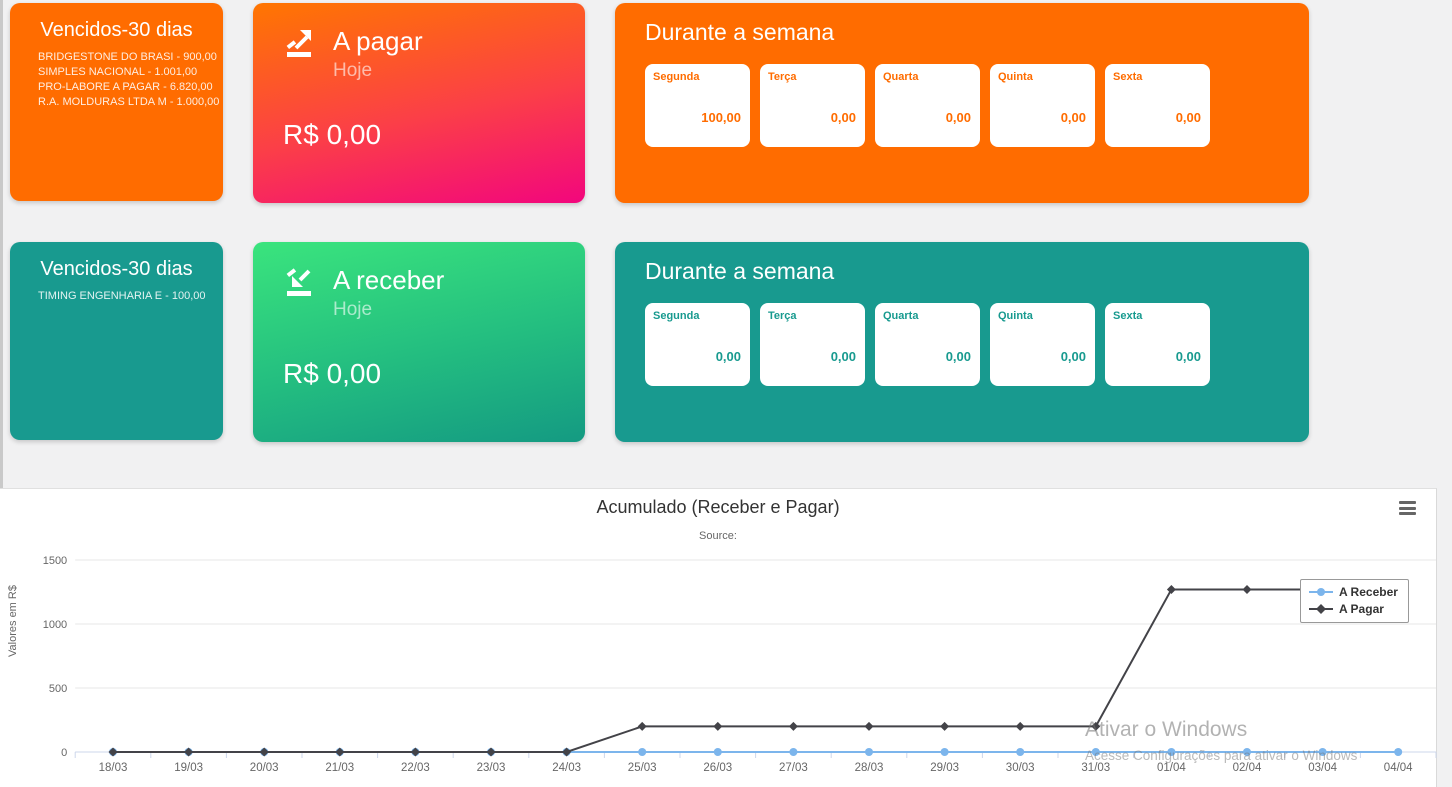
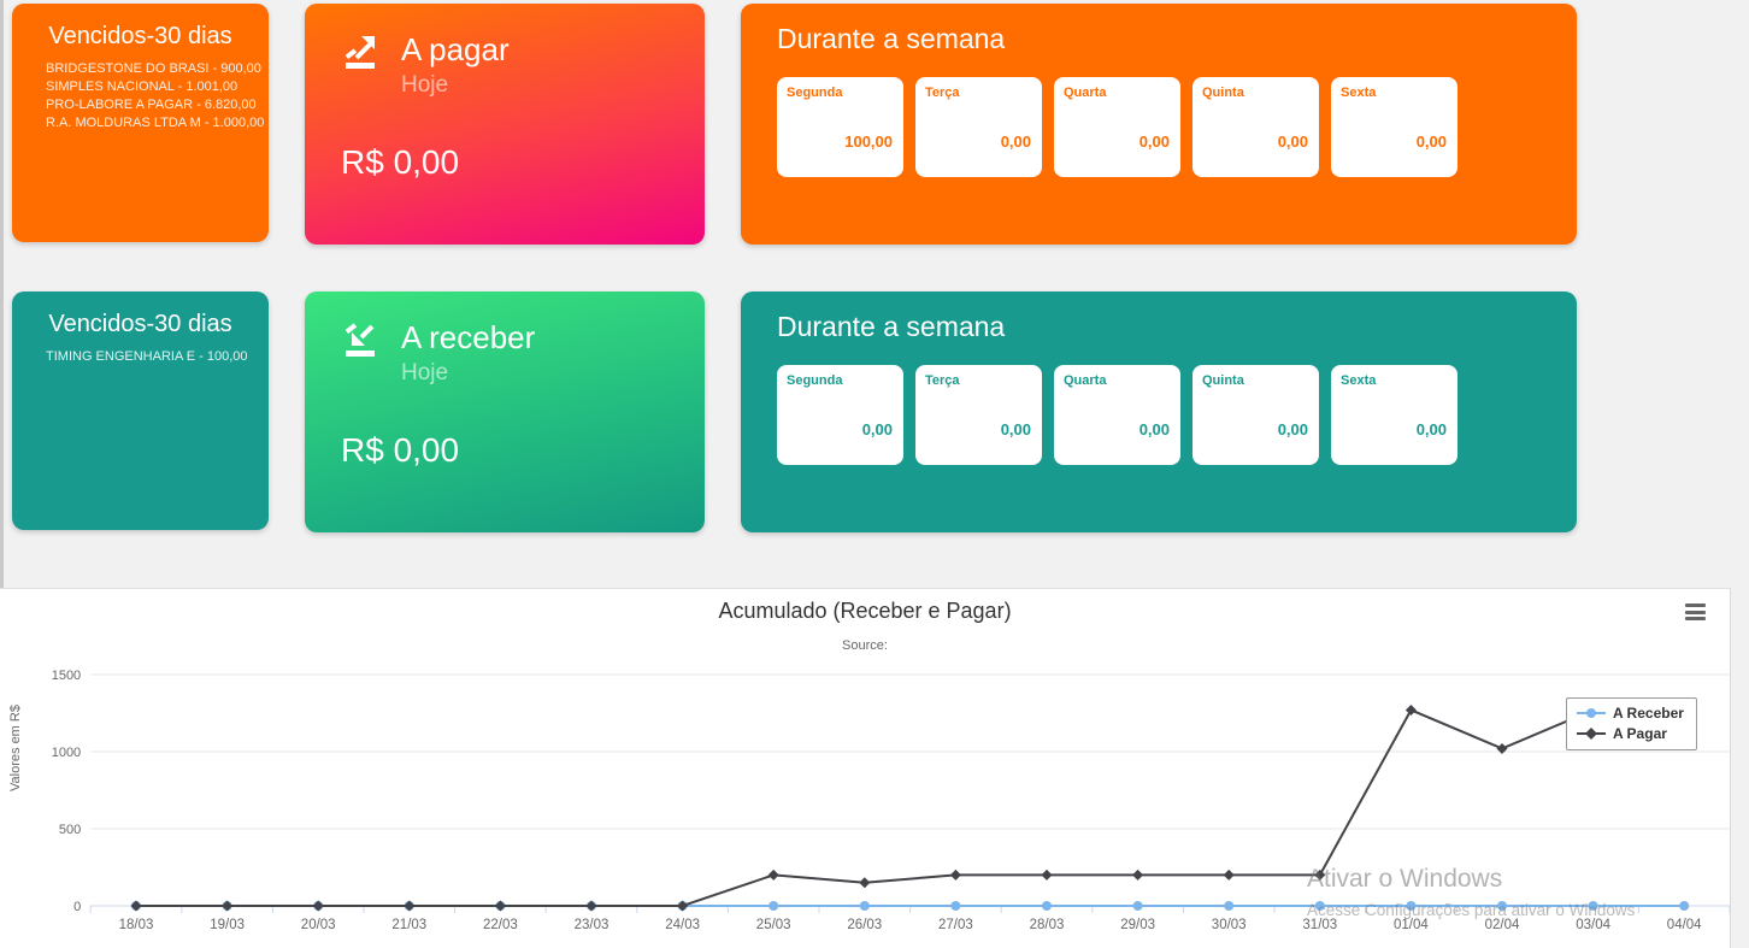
A Pagar/26/03: 200 -> 150
A Pagar/02/04: 1270 -> 1020
